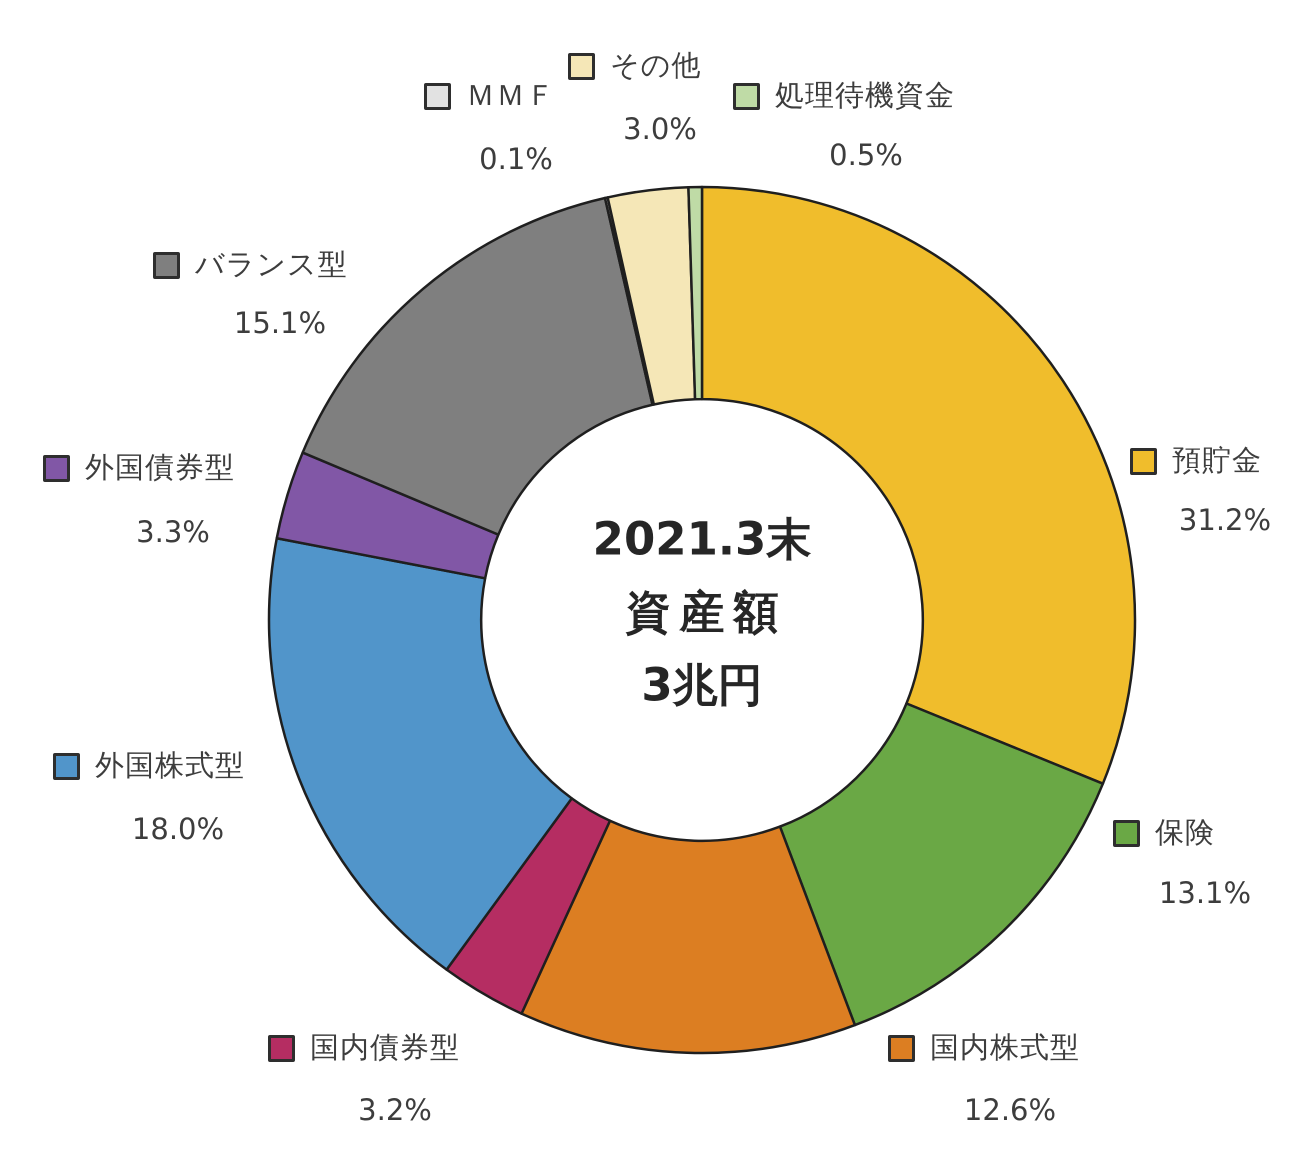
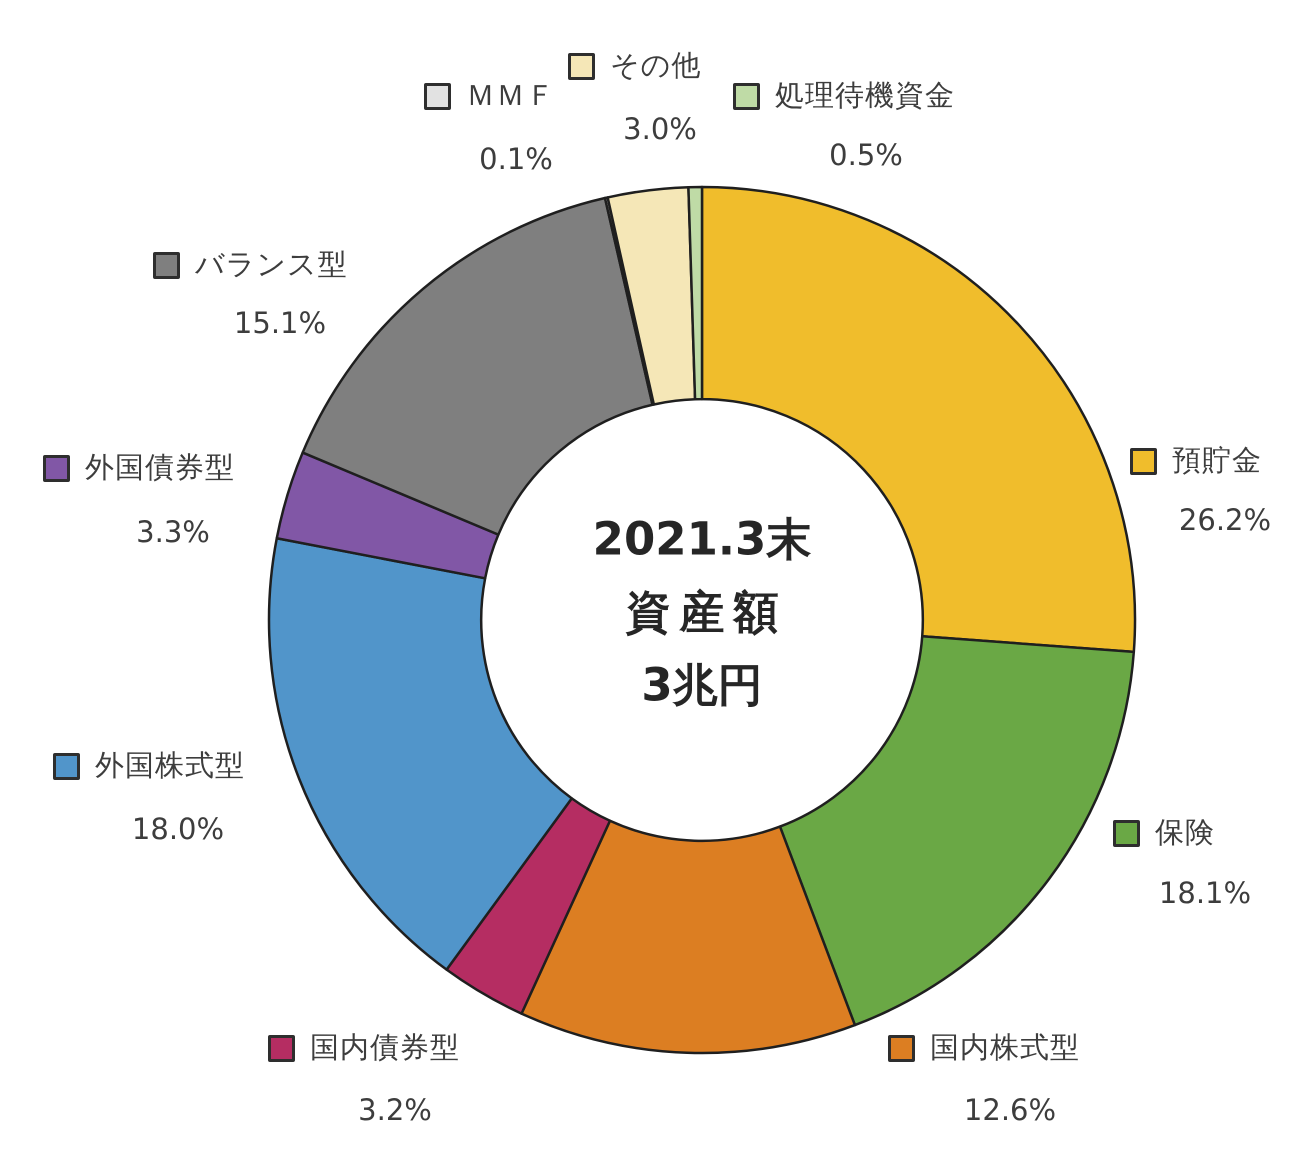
預貯金: 31.2% -> 26.2%
保険: 13.1% -> 18.1%
